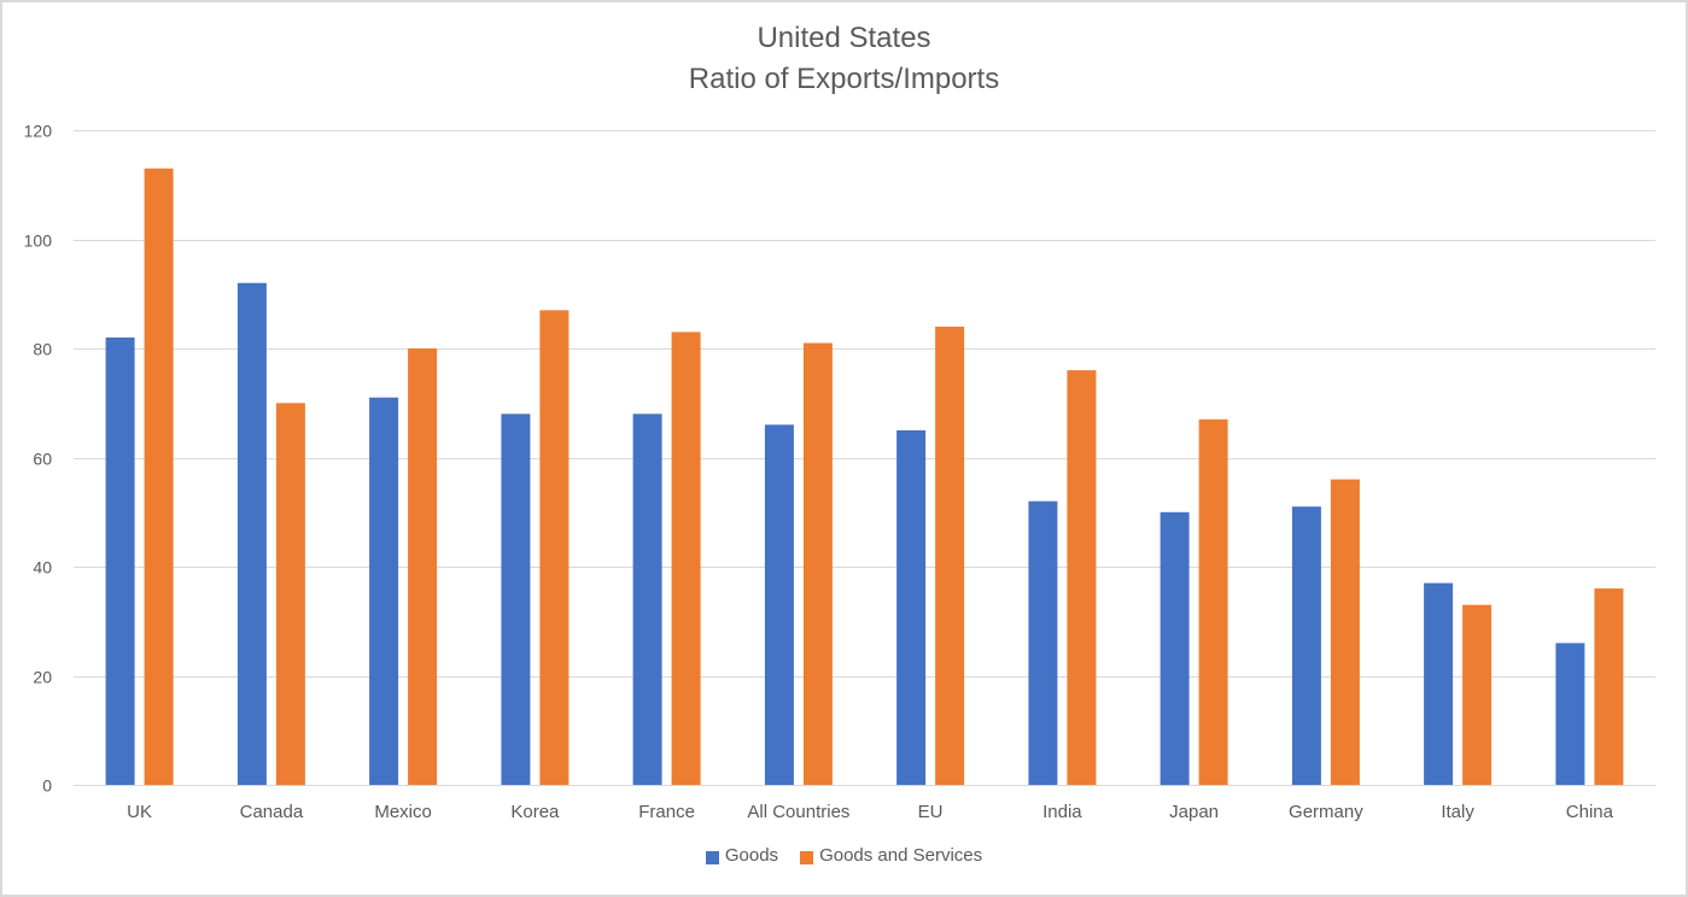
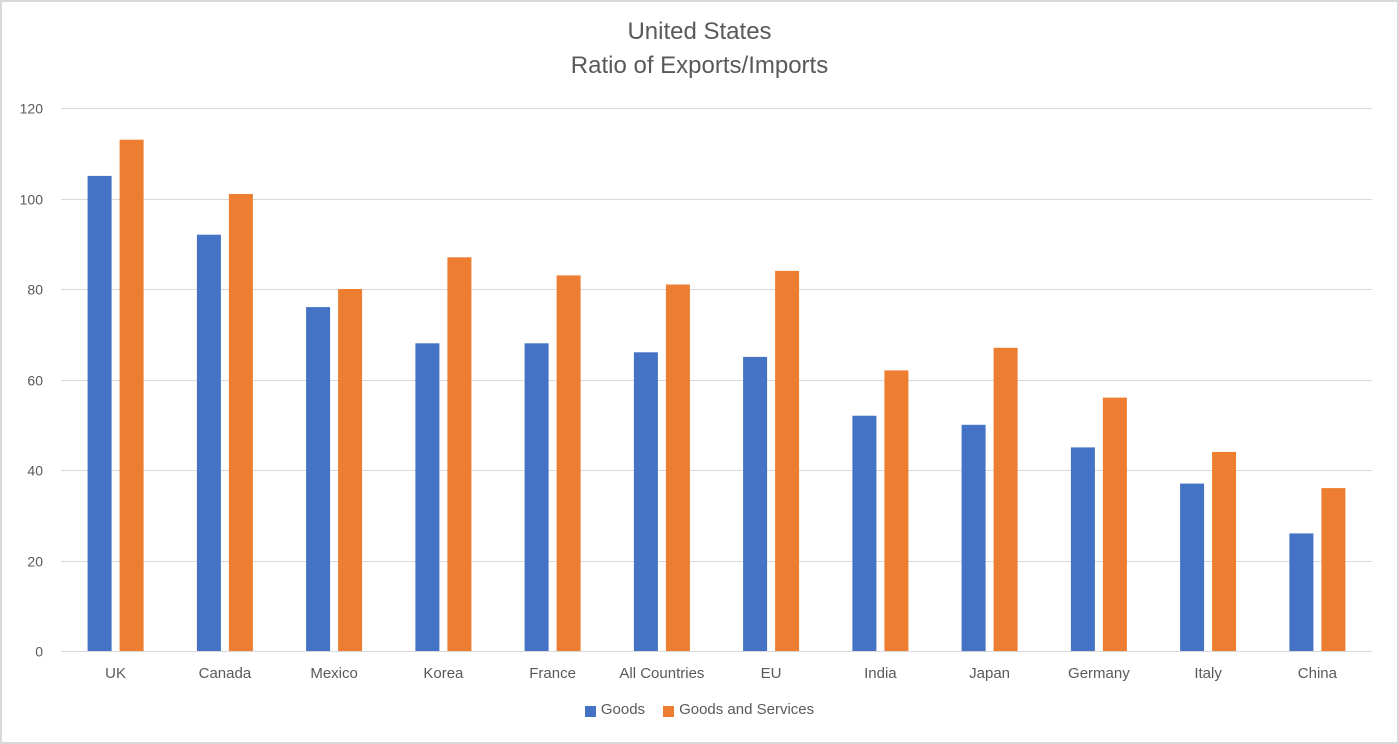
Goods/UK: 82 -> 105
Goods and Services/Canada: 70 -> 101
Goods/Mexico: 71 -> 76
Goods and Services/India: 76 -> 62
Goods/Germany: 51 -> 45
Goods and Services/Italy: 33 -> 44
